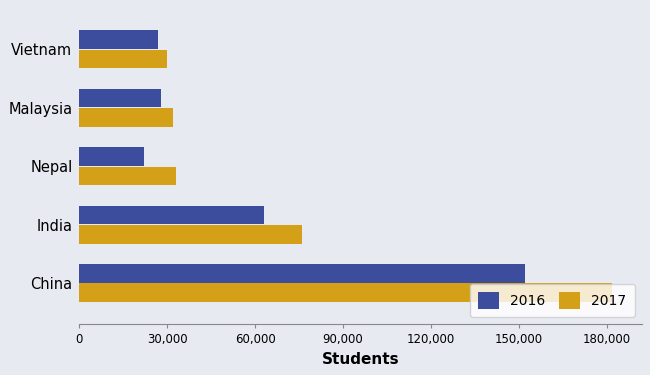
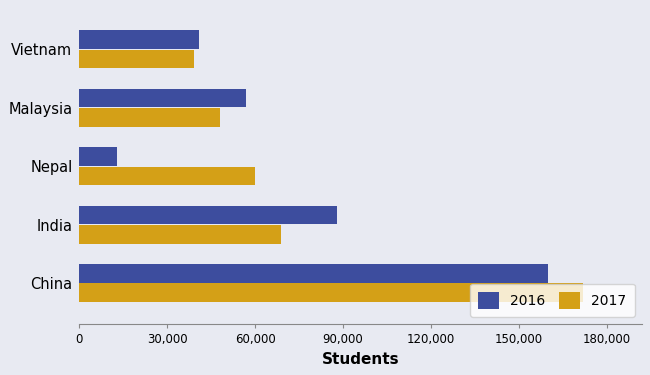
2016/Vietnam: 27,000 -> 41,000
2017/Vietnam: 30,000 -> 39,000
2016/Malaysia: 28,000 -> 57,000
2017/Malaysia: 32,000 -> 48,000
2016/Nepal: 22,000 -> 13,000
2017/Nepal: 33,000 -> 60,000
2016/India: 63,000 -> 88,000
2017/India: 76,000 -> 69,000
2016/China: 152,000 -> 160,000
2017/China: 182,000 -> 172,000
